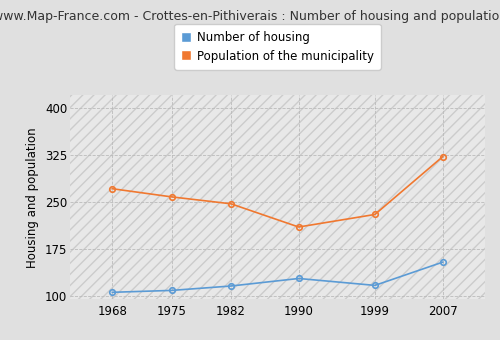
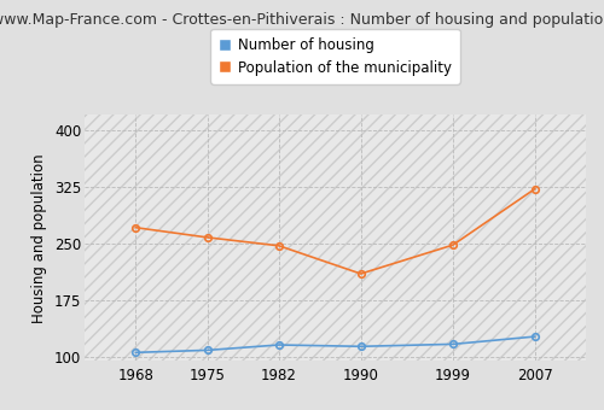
Number of housing/1990: 128 -> 114
Population of the municipality/1999: 230 -> 248
Number of housing/2007: 154 -> 127
